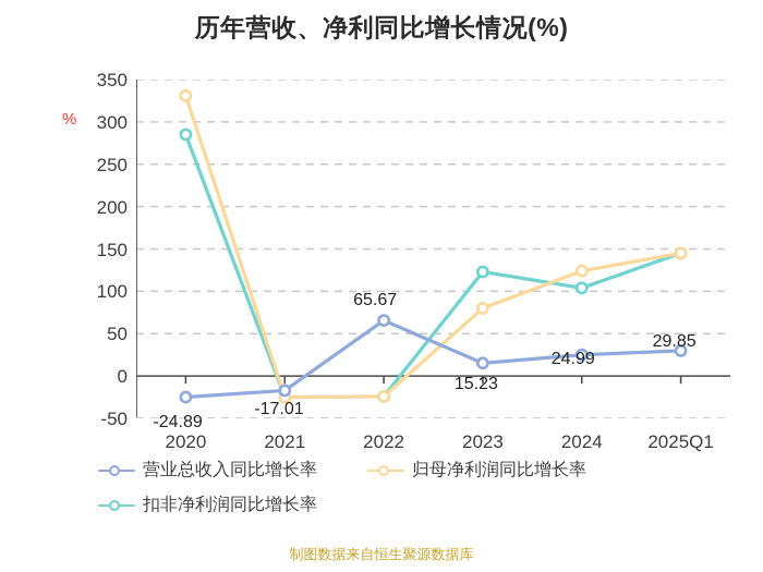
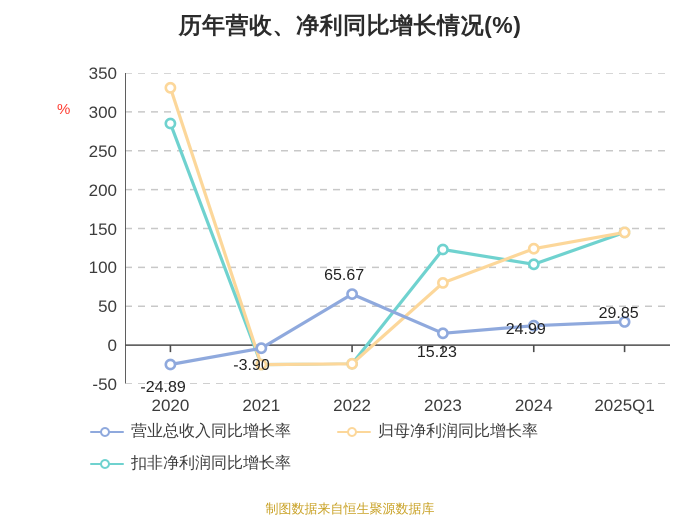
营业总收入同比增长率/2021: -17.01 -> -3.90
